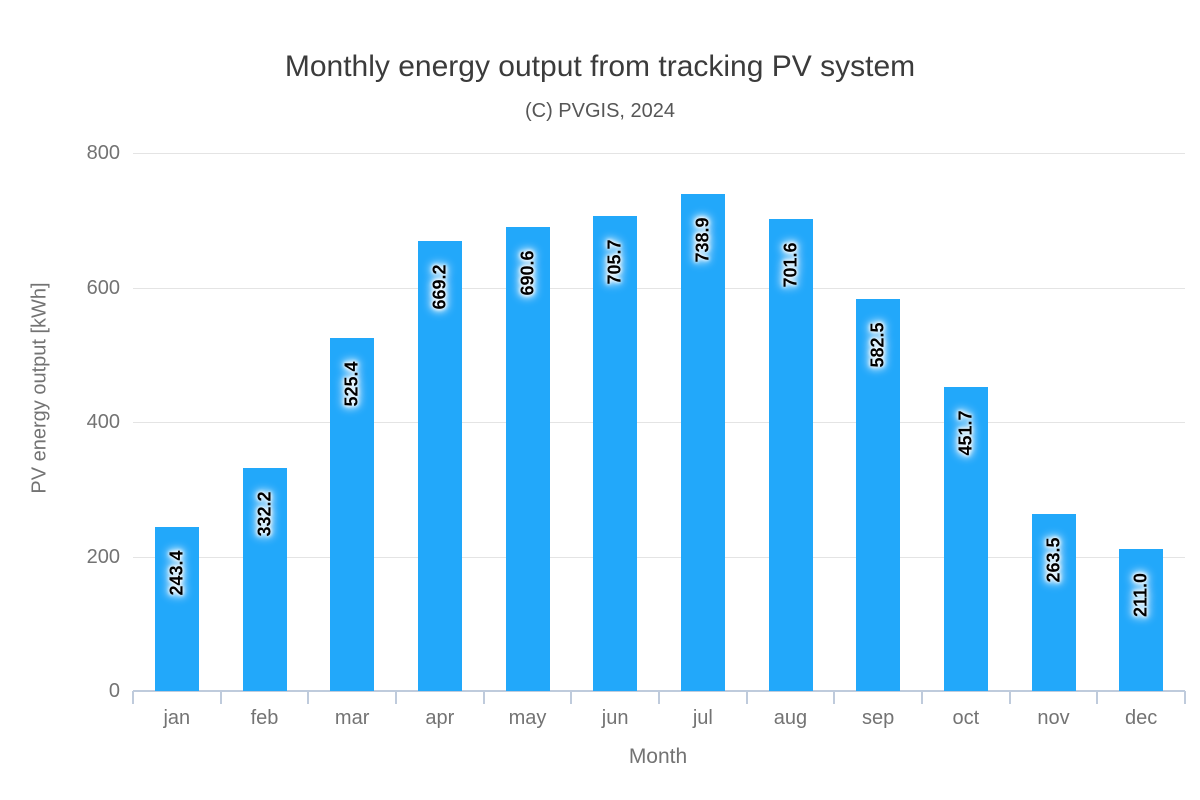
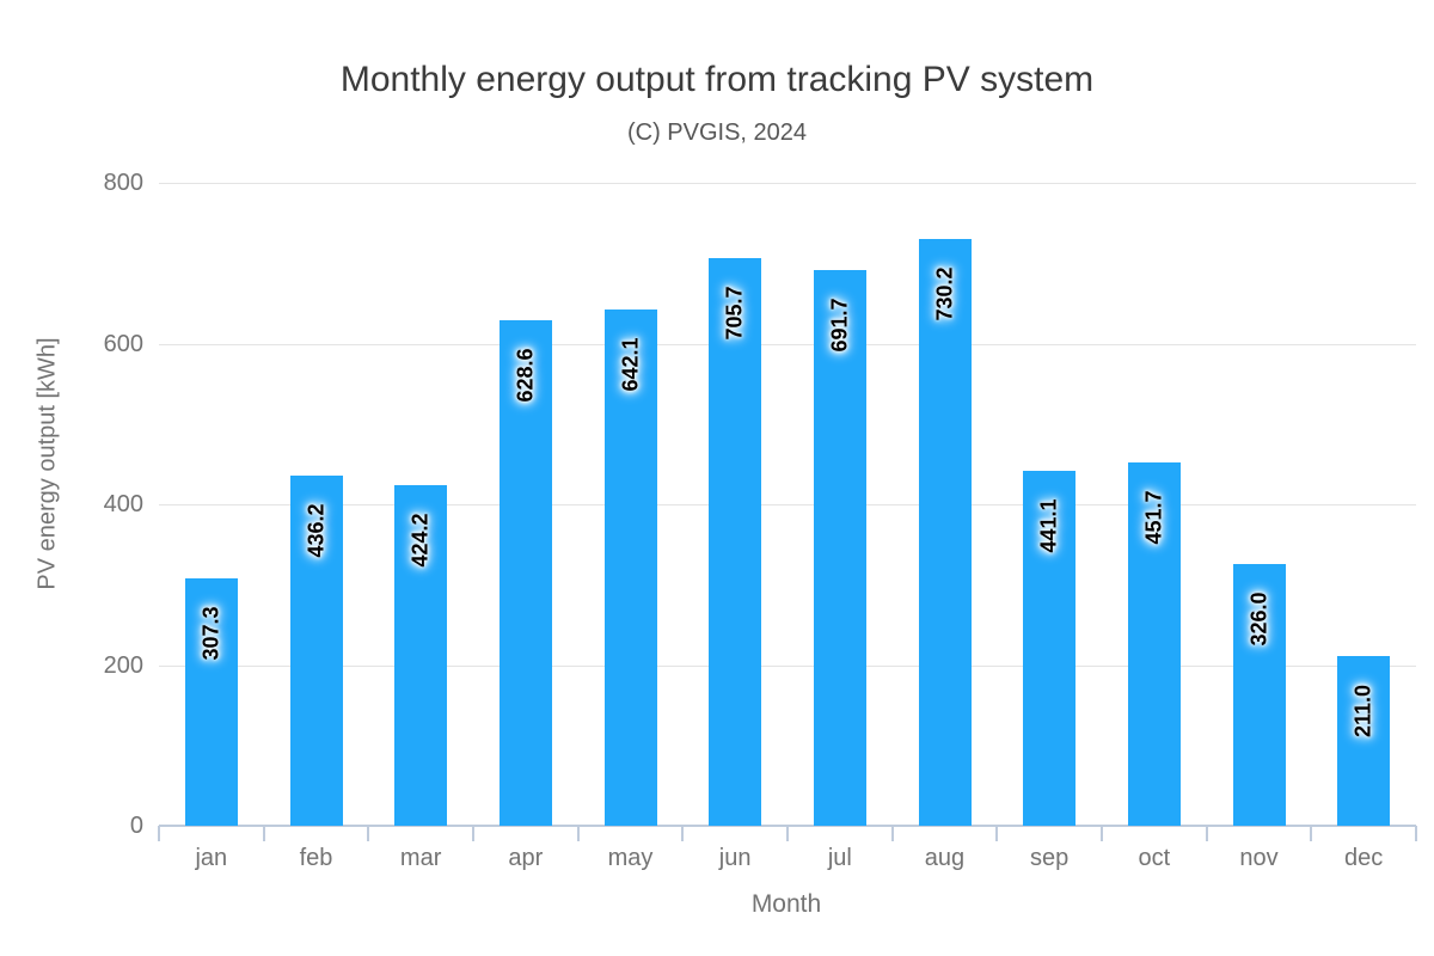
jan: 243.4 -> 307.3
feb: 332.2 -> 436.2
mar: 525.4 -> 424.2
apr: 669.2 -> 628.6
may: 690.6 -> 642.1
jul: 738.9 -> 691.7
aug: 701.6 -> 730.2
sep: 582.5 -> 441.1
nov: 263.5 -> 326.0
